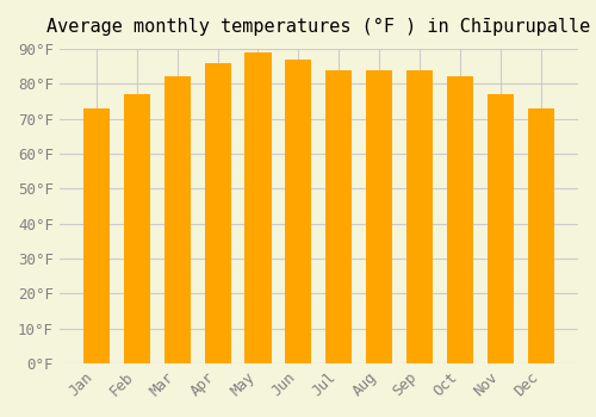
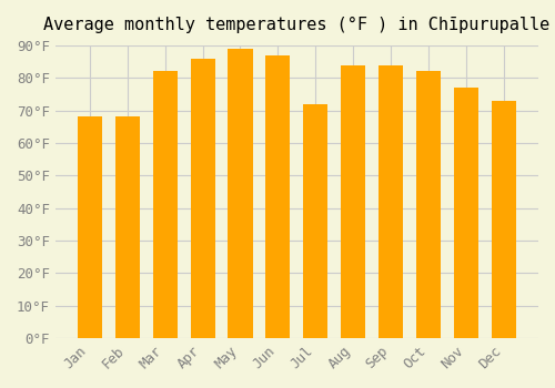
Jan: 73°F -> 68°F
Feb: 77°F -> 68°F
Jul: 84°F -> 72°F
